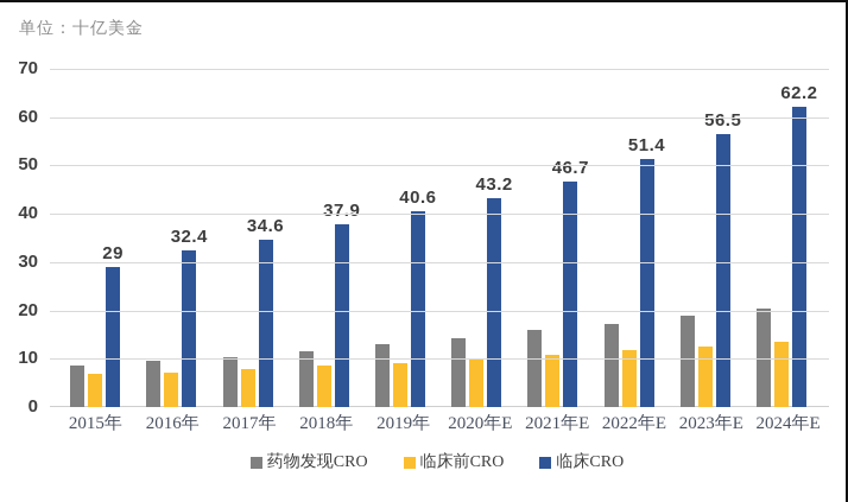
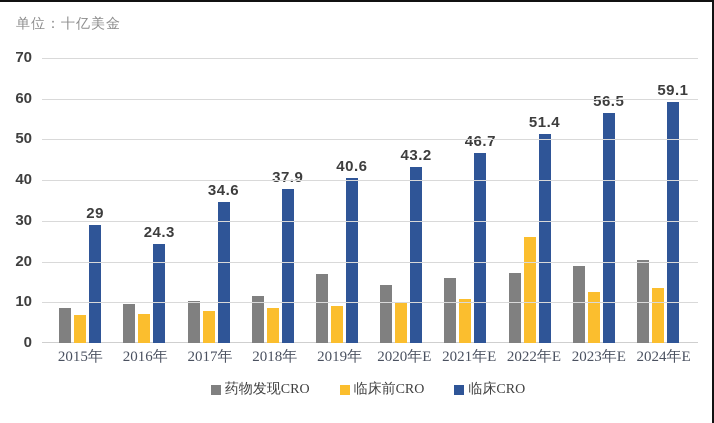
临床CRO/2016年: 32.4 -> 24.3
药物发现CRO/2019年: 13 -> 17
临床前CRO/2022年E: 12 -> 26
临床CRO/2024年E: 62.2 -> 59.1
